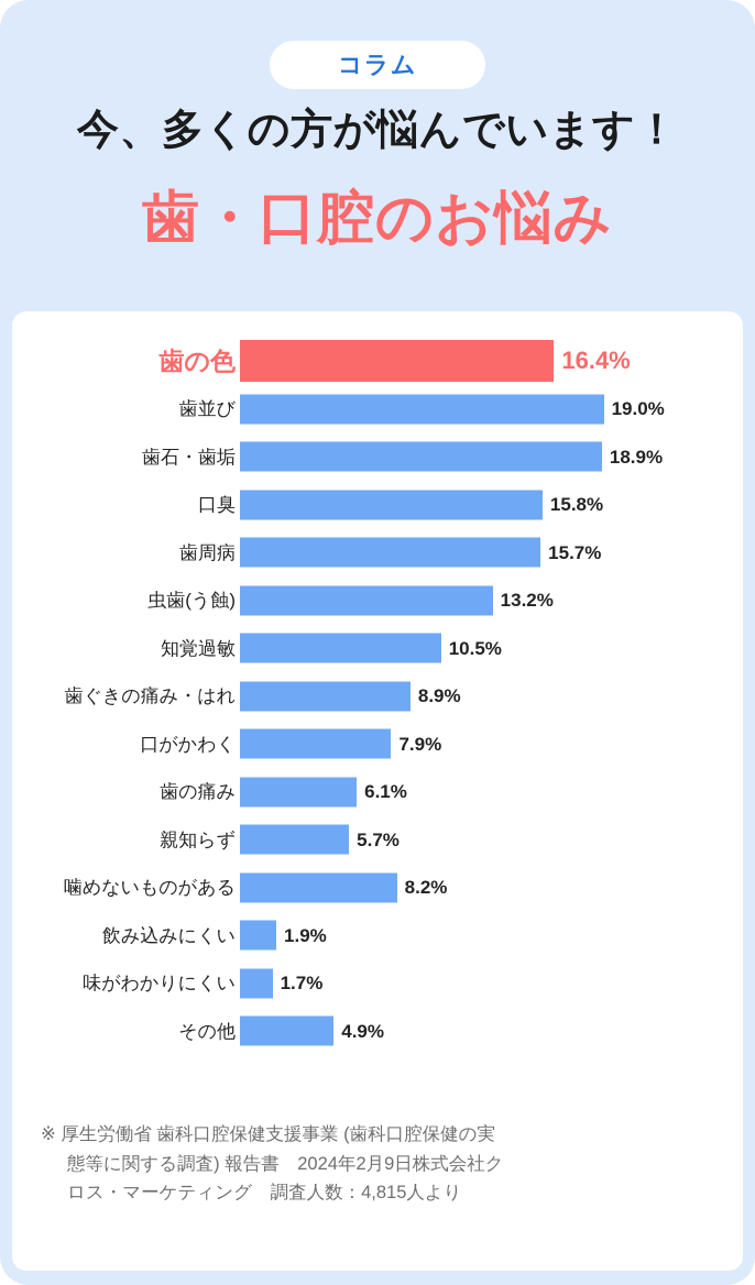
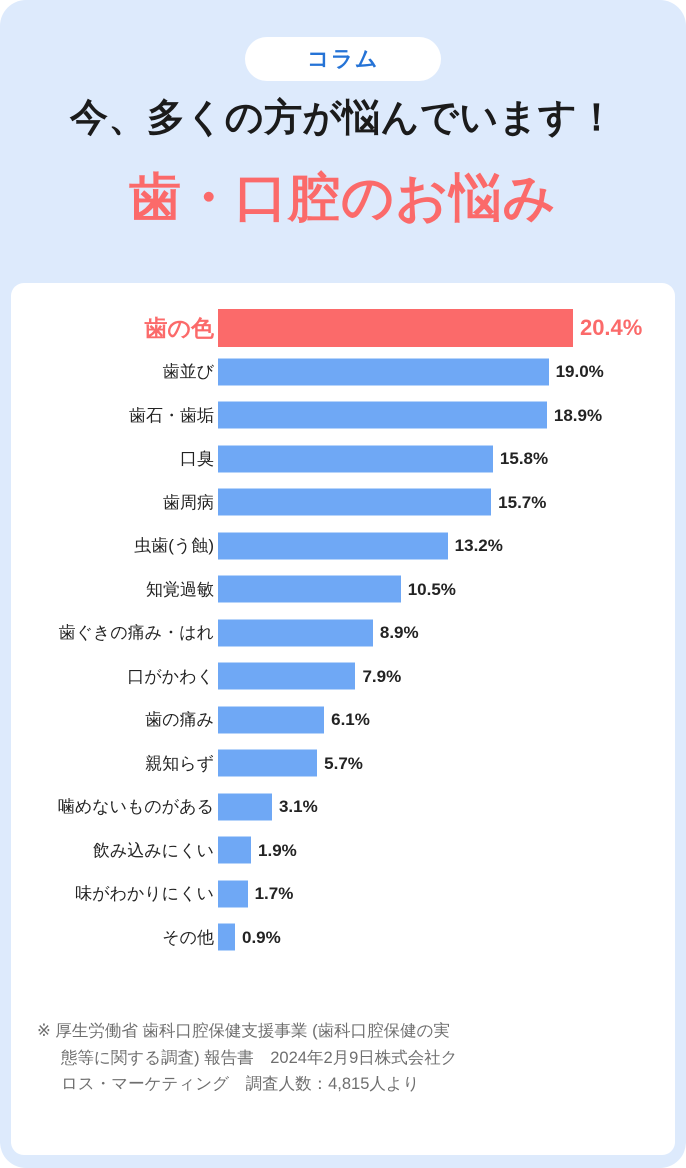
歯の色: 16.4% -> 20.4%
噛めないものがある: 8.2% -> 3.1%
その他: 4.9% -> 0.9%
